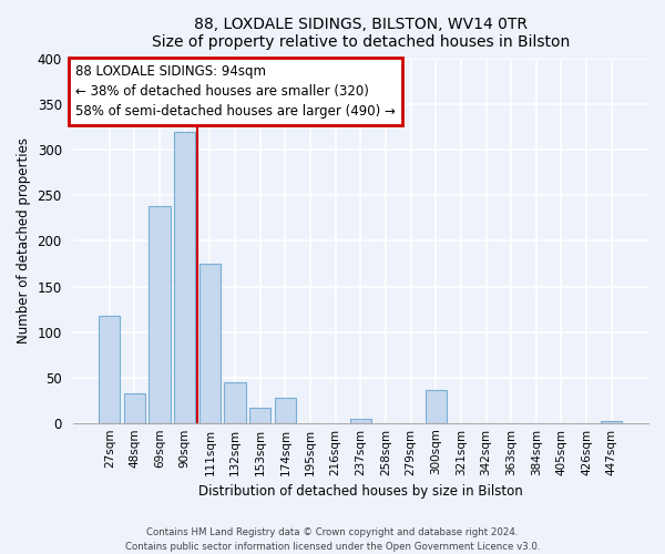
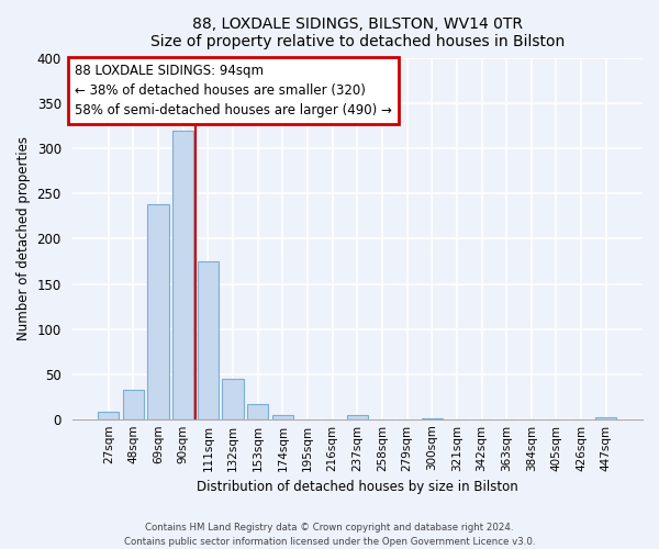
27sqm: 118 -> 8
174sqm: 28 -> 5
300sqm: 36 -> 1
